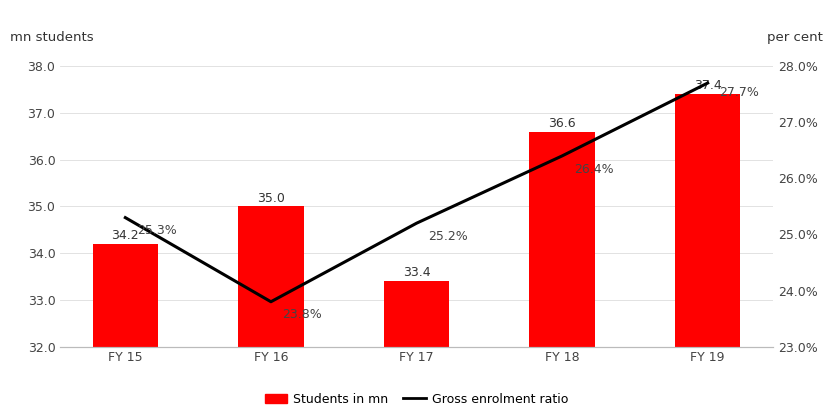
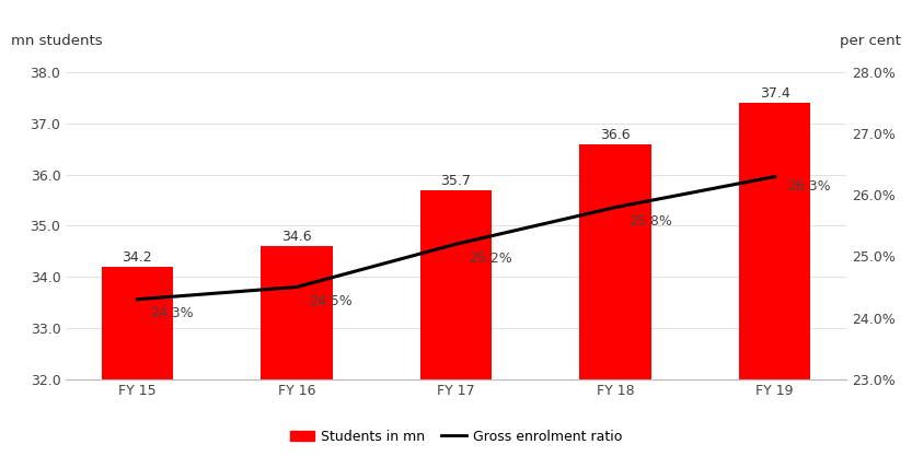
Gross enrolment ratio/FY 15: 25.3% -> 24.3%
Students in mn/FY 16: 35.0 -> 34.6
Gross enrolment ratio/FY 16: 23.8% -> 24.5%
Students in mn/FY 17: 33.4 -> 35.7
Gross enrolment ratio/FY 18: 26.4% -> 25.8%
Gross enrolment ratio/FY 19: 27.7% -> 26.3%
